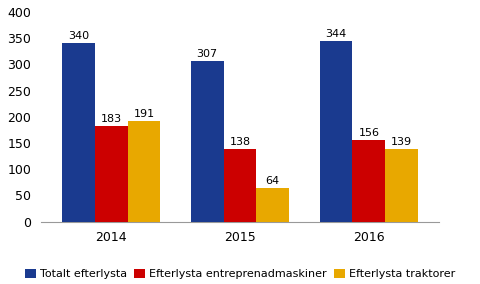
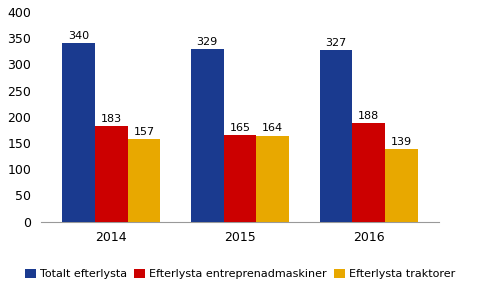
Efterlysta traktorer/2014: 191 -> 157
Totalt efterlysta/2015: 307 -> 329
Efterlysta entreprenadmaskiner/2015: 138 -> 165
Efterlysta traktorer/2015: 64 -> 164
Totalt efterlysta/2016: 344 -> 327
Efterlysta entreprenadmaskiner/2016: 156 -> 188
